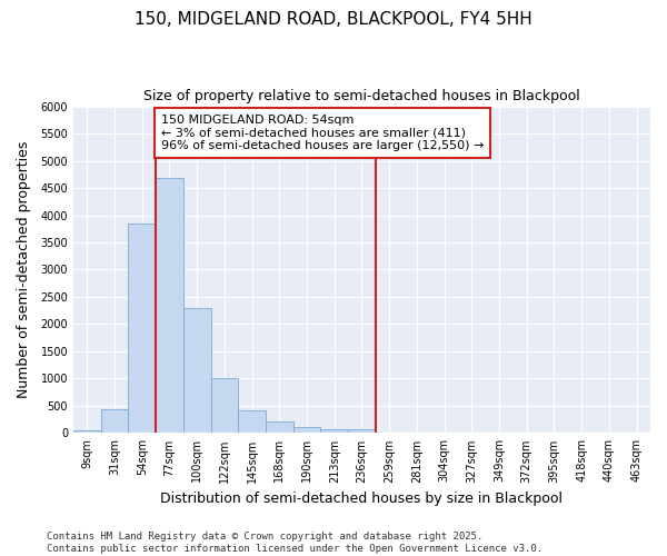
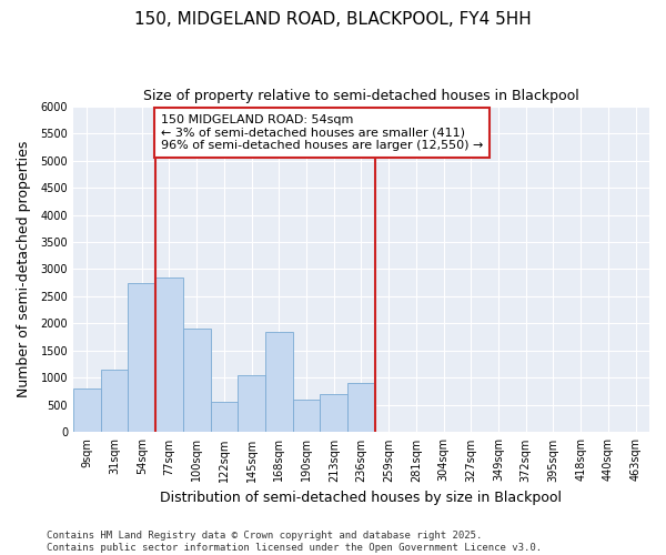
9sqm: 50 -> 800
31sqm: 430 -> 1150
54sqm: 3840 -> 2750
77sqm: 4680 -> 2850
100sqm: 2300 -> 1900
122sqm: 1000 -> 550
145sqm: 420 -> 1050
168sqm: 210 -> 1850
190sqm: 100 -> 600
213sqm: 80 -> 700
236sqm: 60 -> 900
